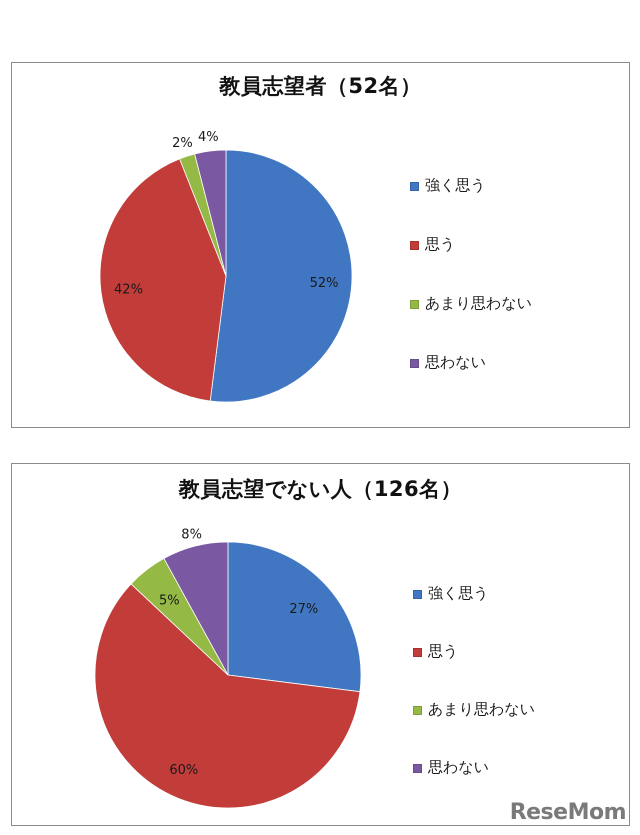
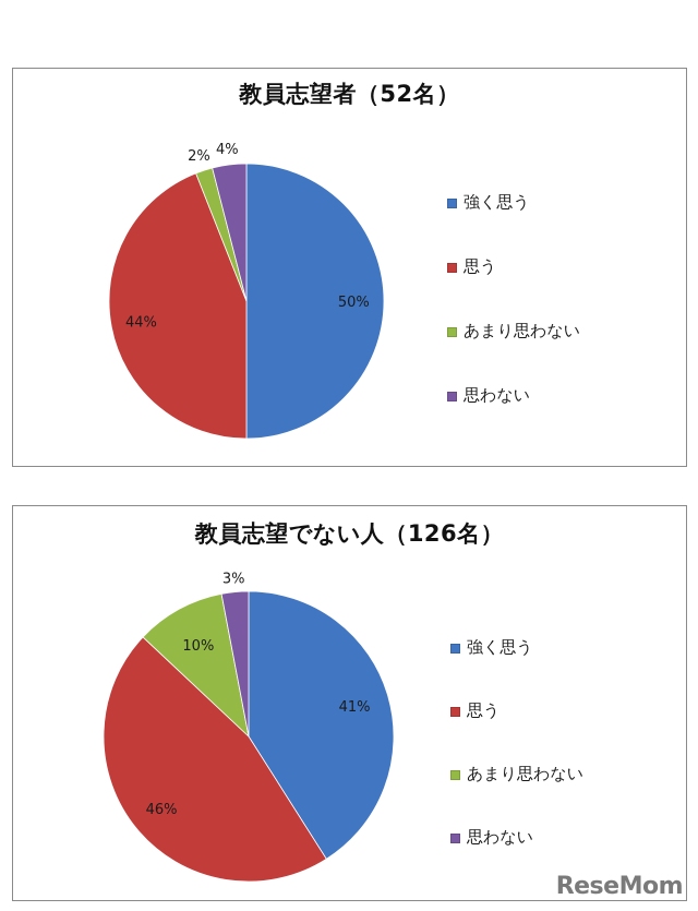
教員志望者（52名）/強く思う: 52% -> 50%
教員志望者（52名）/思う: 42% -> 44%
教員志望でない人（126名）/強く思う: 27% -> 41%
教員志望でない人（126名）/思う: 60% -> 46%
教員志望でない人（126名）/あまり思わない: 5% -> 10%
教員志望でない人（126名）/思わない: 8% -> 3%
